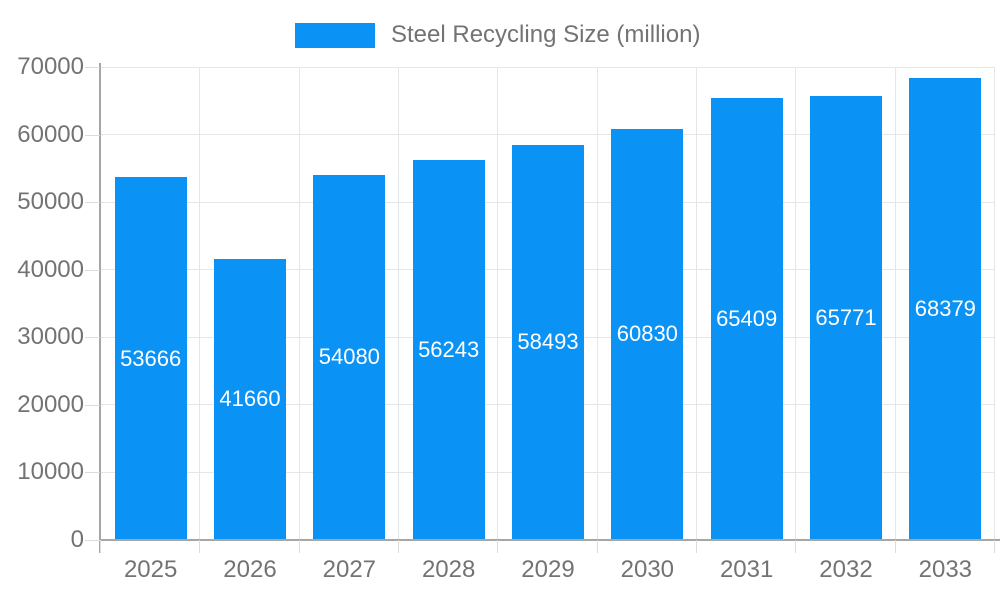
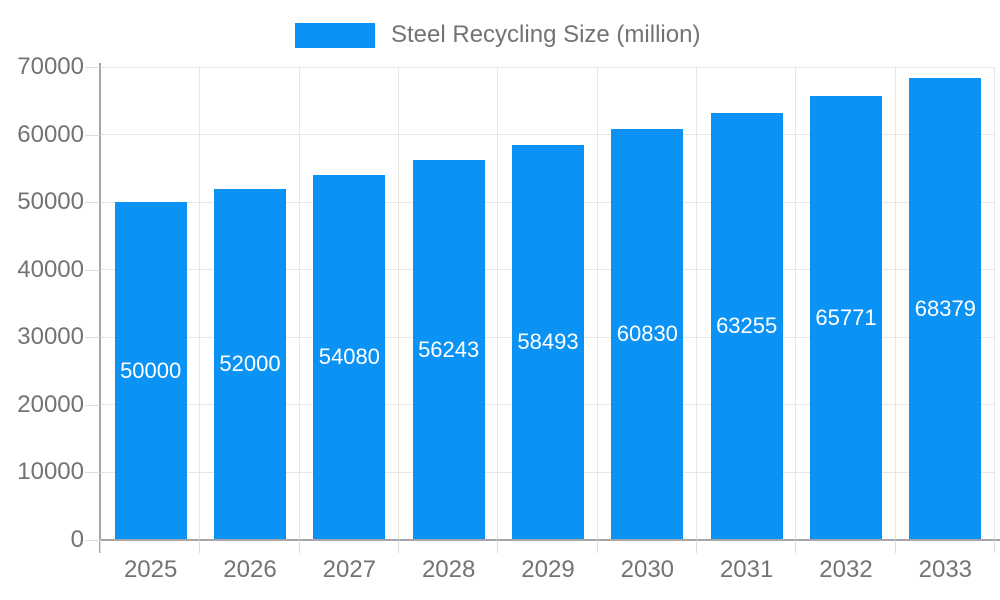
2025: 53666 -> 50000
2026: 41660 -> 52000
2031: 65409 -> 63255
